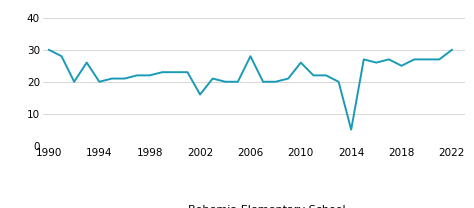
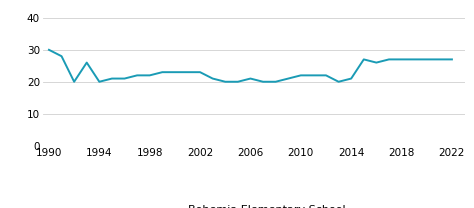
2002: 16 -> 23
2006: 28 -> 21
2010: 26 -> 22
2014: 5 -> 21
2018: 25 -> 27
2022: 30 -> 27
